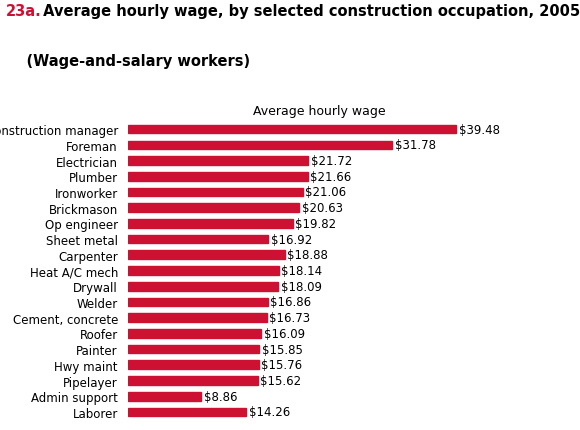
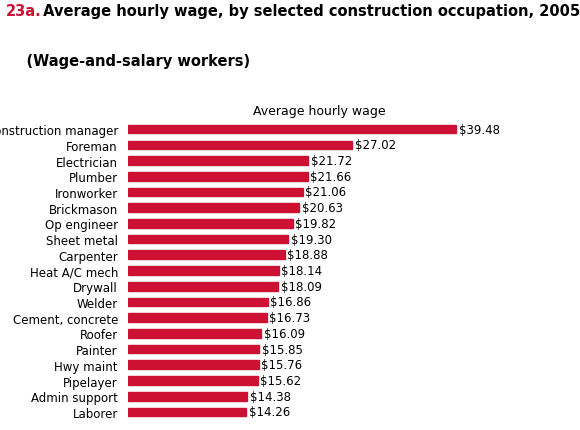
Foreman: $31.78 -> $27.02
Sheet metal: $16.92 -> $19.30
Admin support: $8.86 -> $14.38
